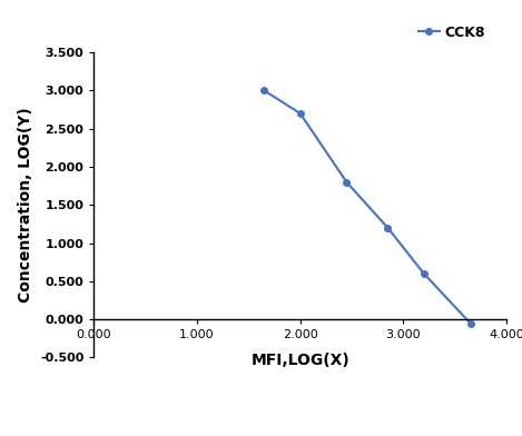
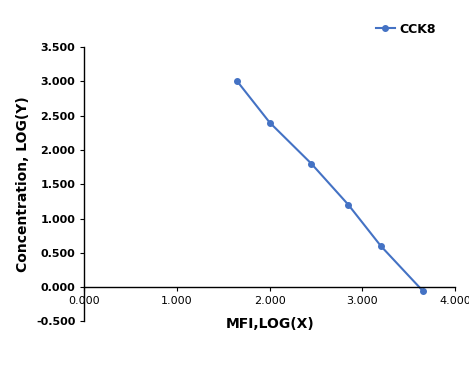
2.000: 2.70 -> 2.40
